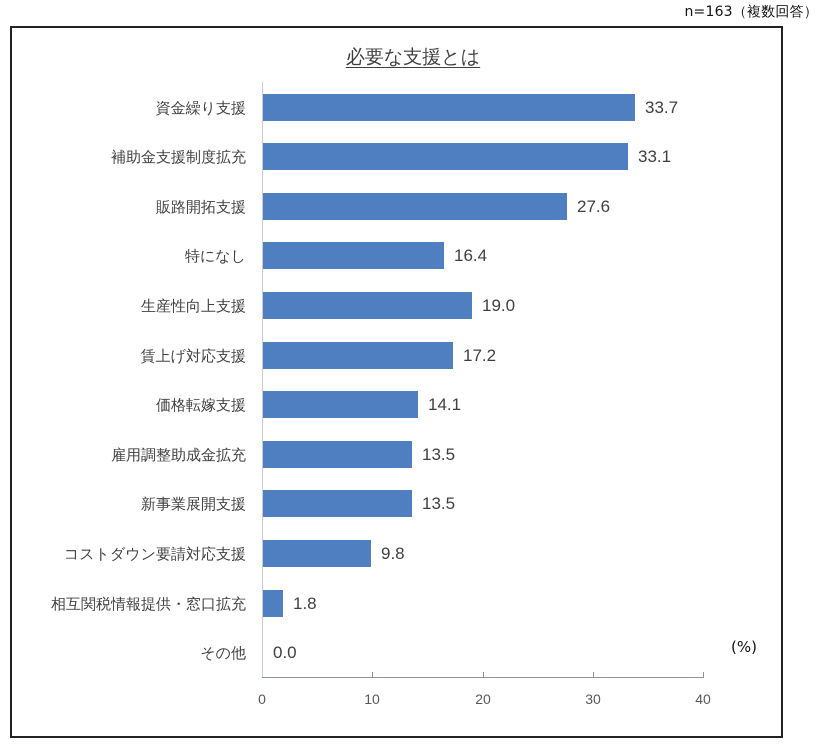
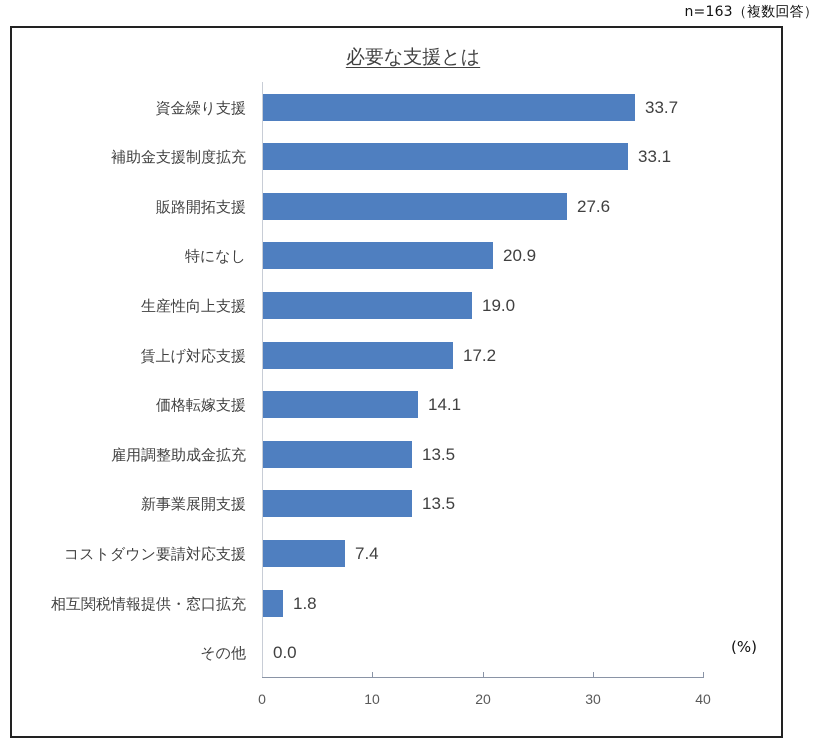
特になし: 16.4 -> 20.9
コストダウン要請対応支援: 9.8 -> 7.4
